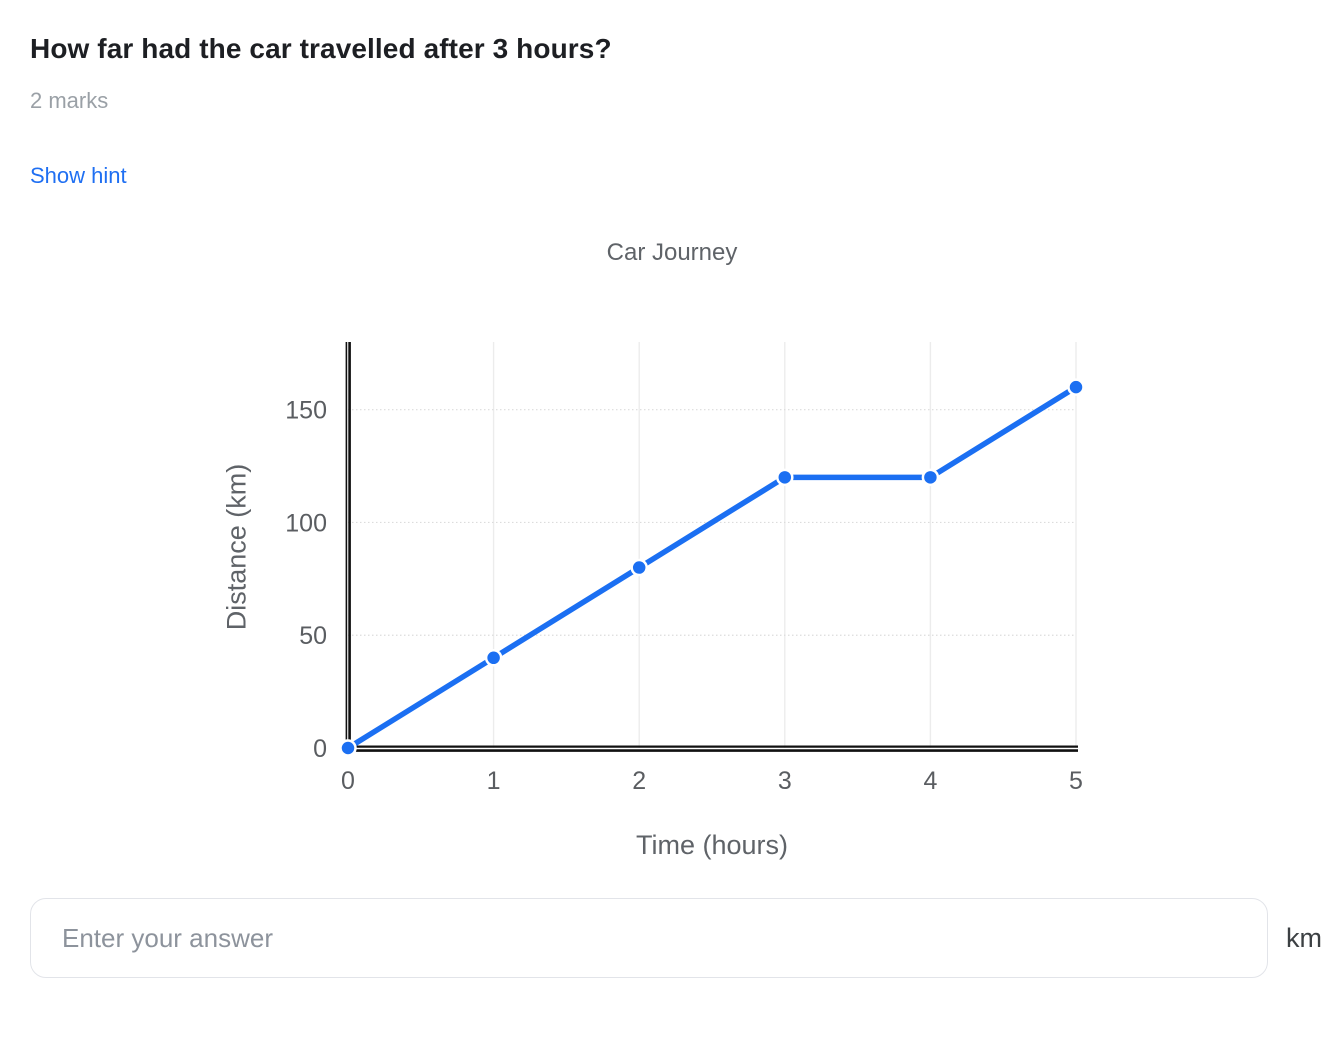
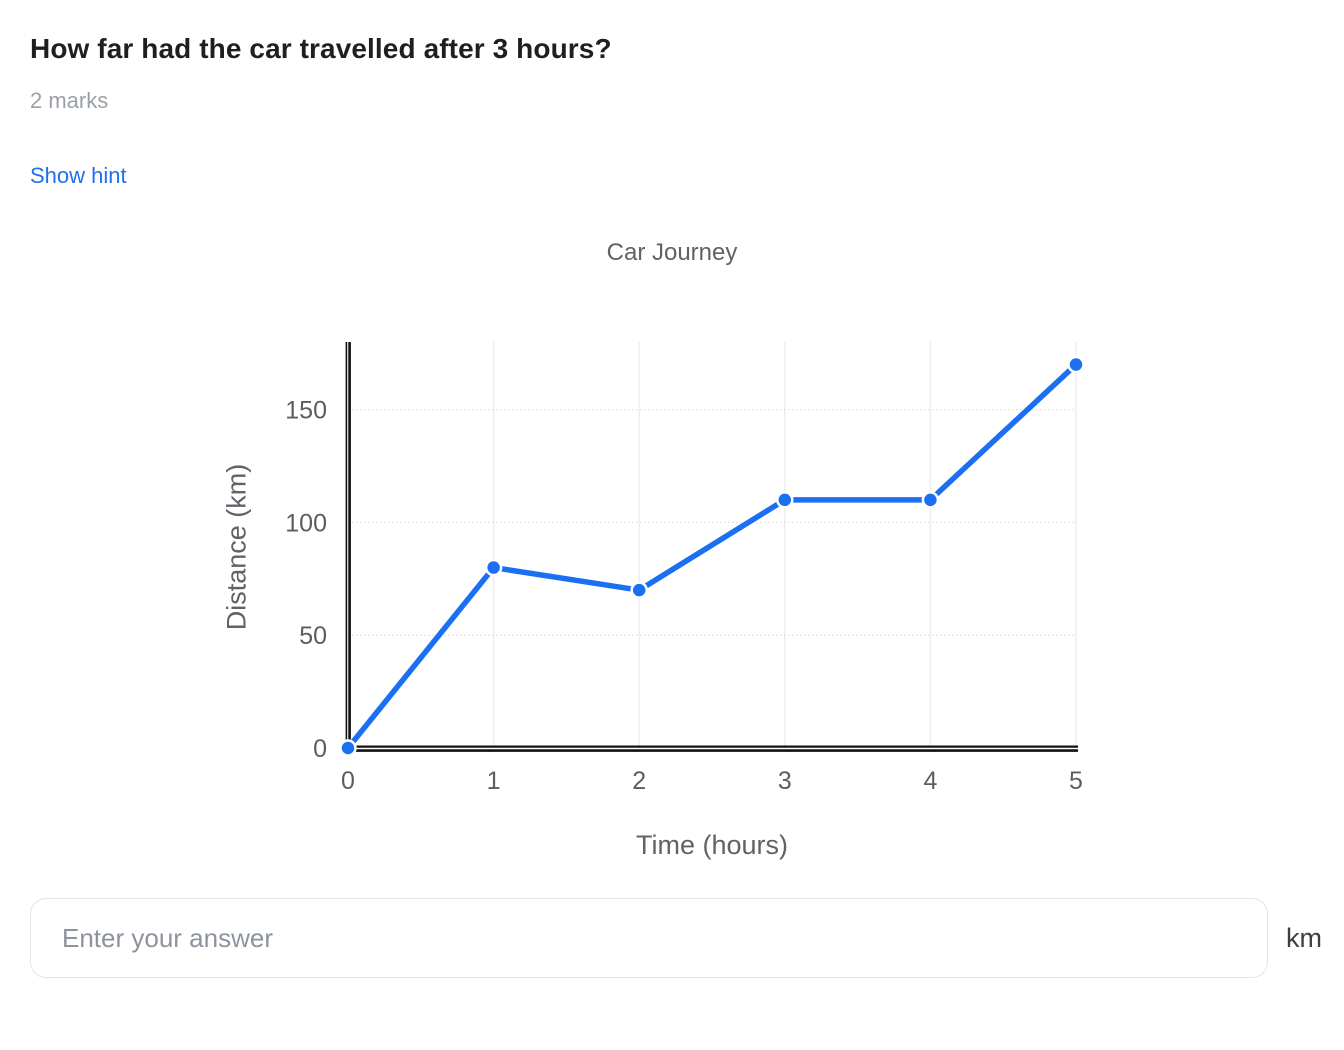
1: 40 -> 80
2: 80 -> 70
3: 120 -> 110
4: 120 -> 110
5: 160 -> 170
